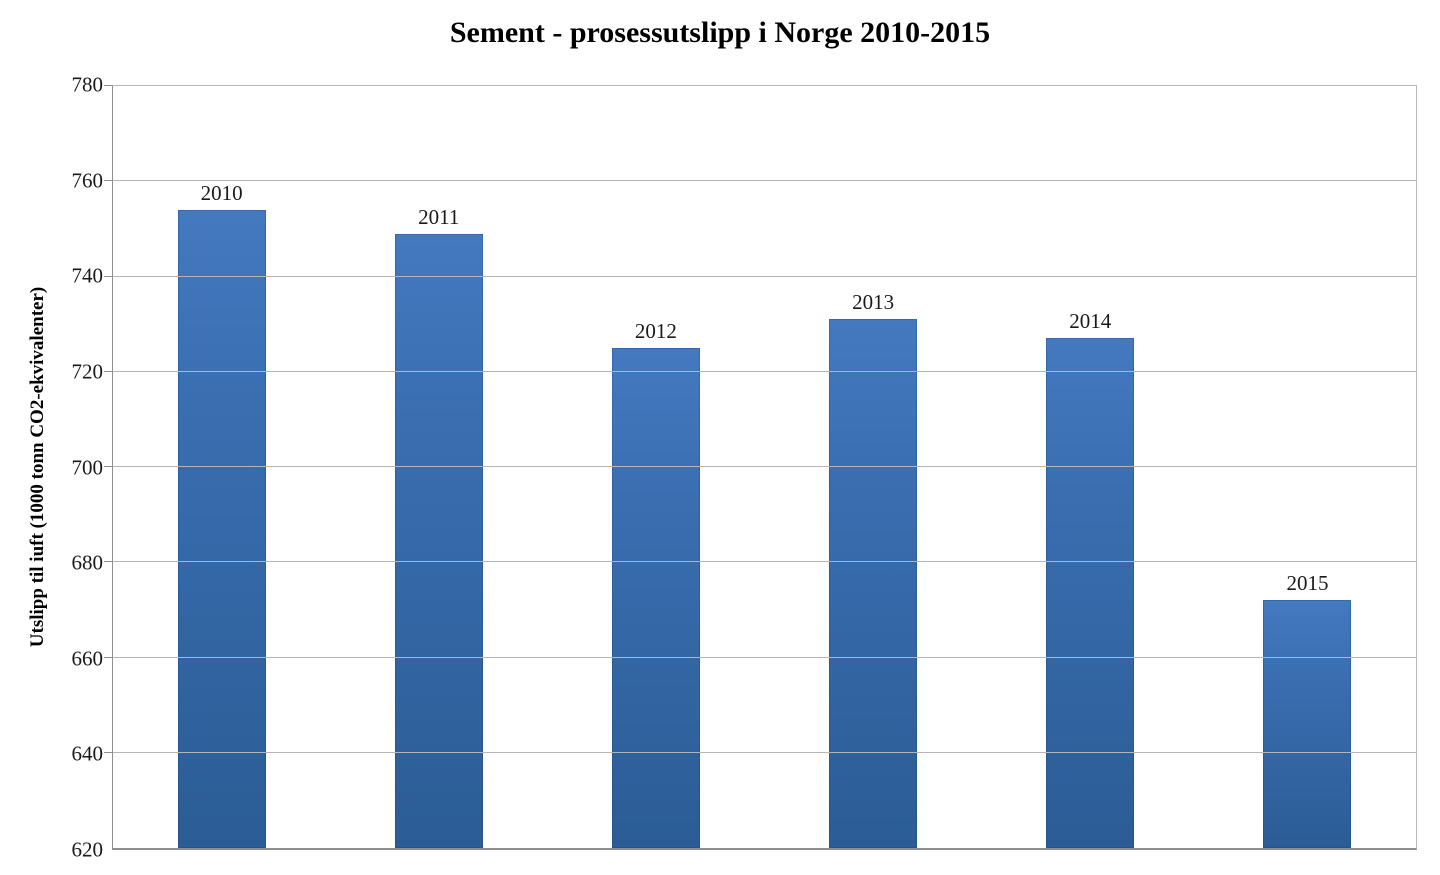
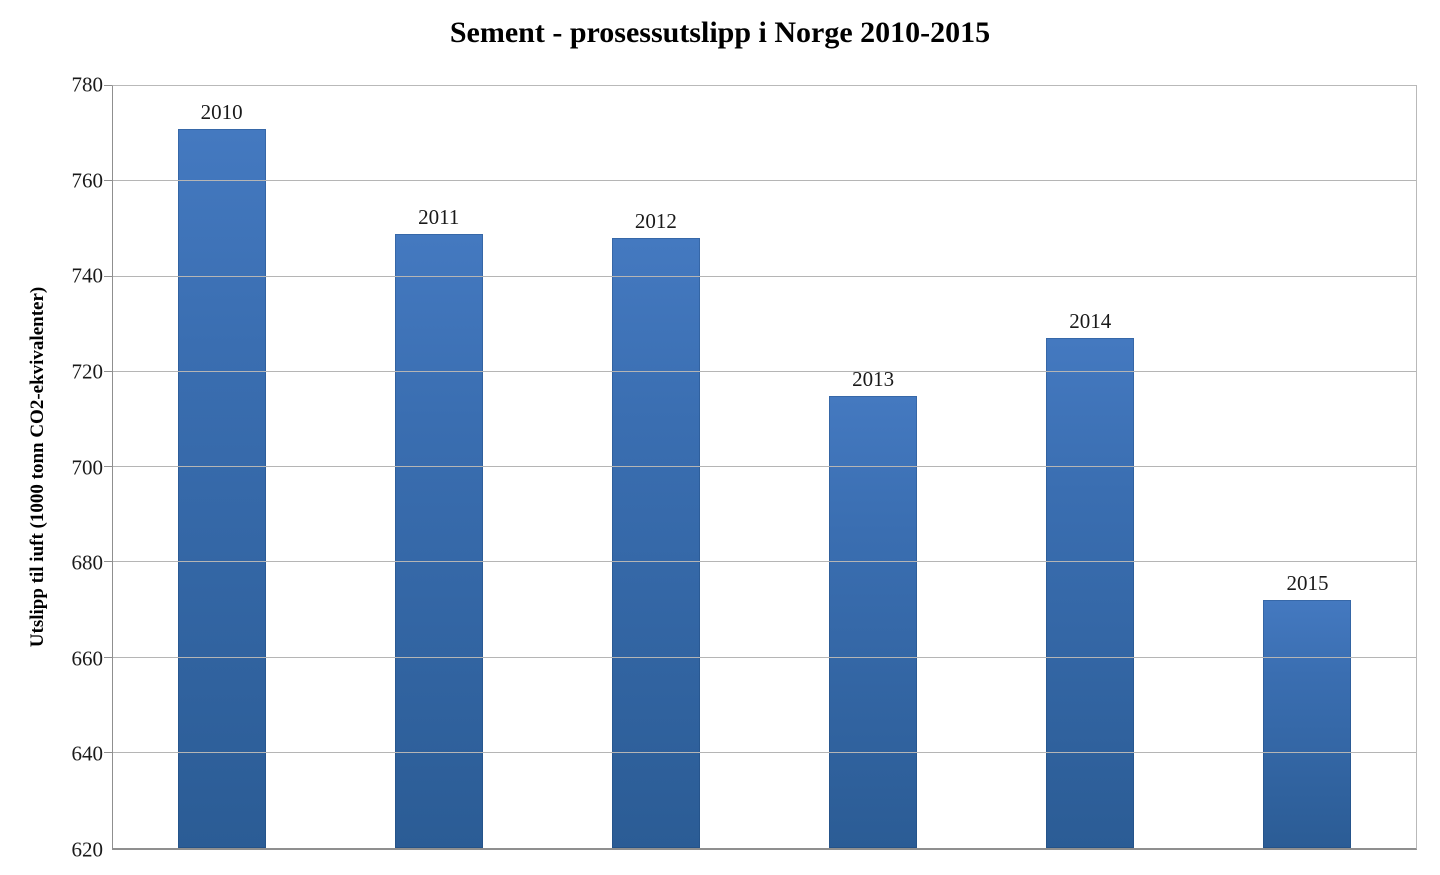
2010: 754 -> 771
2012: 725 -> 748
2013: 731 -> 715
